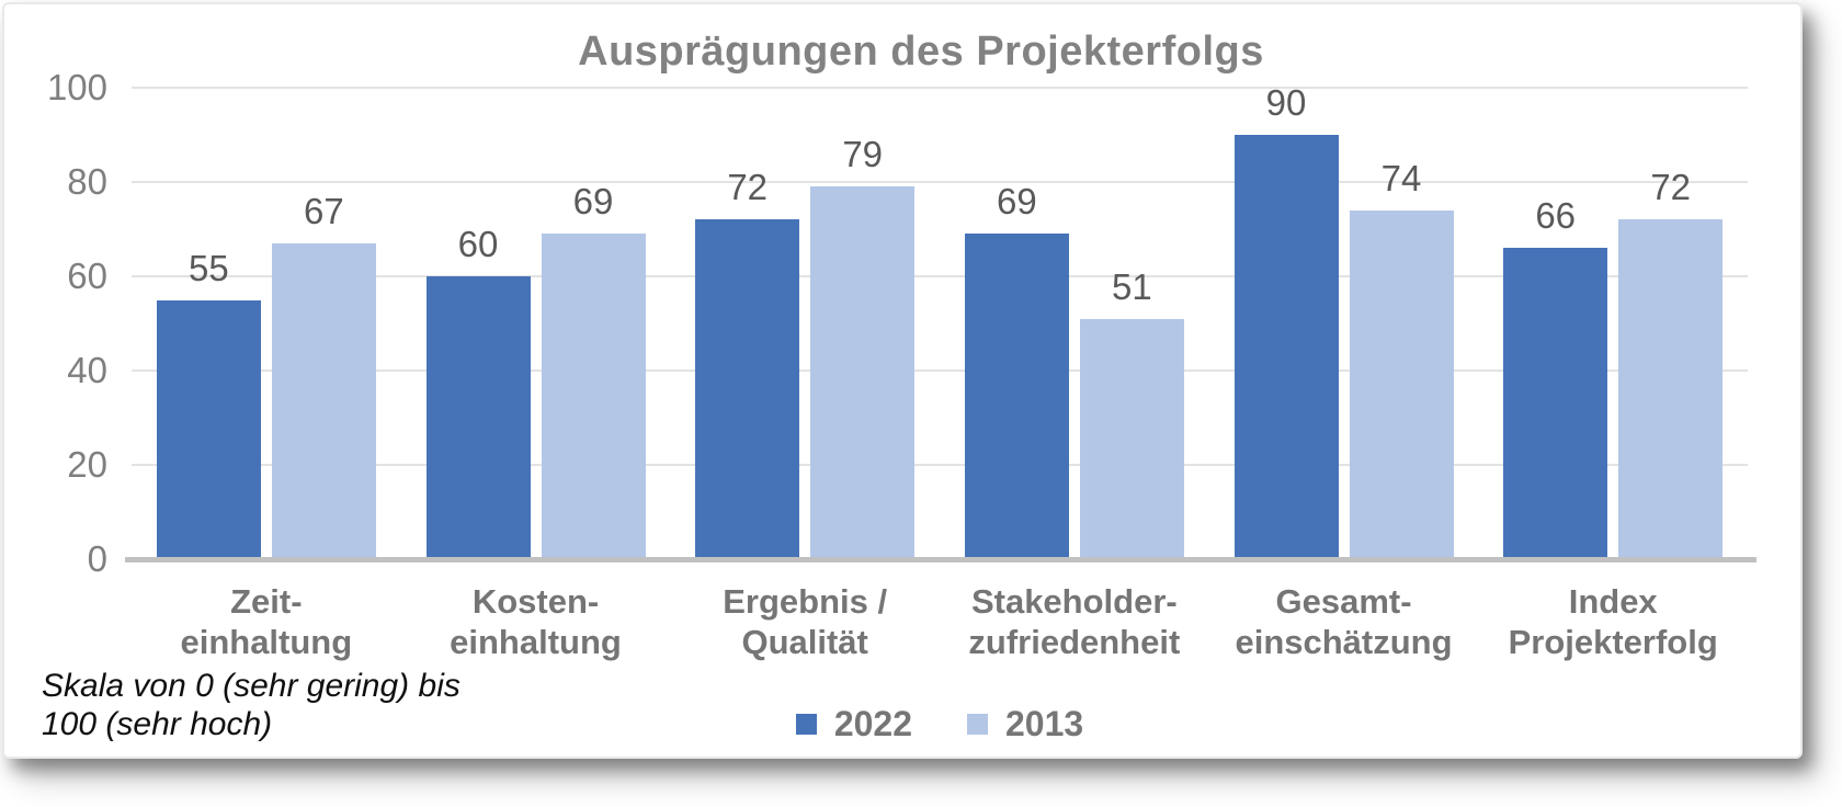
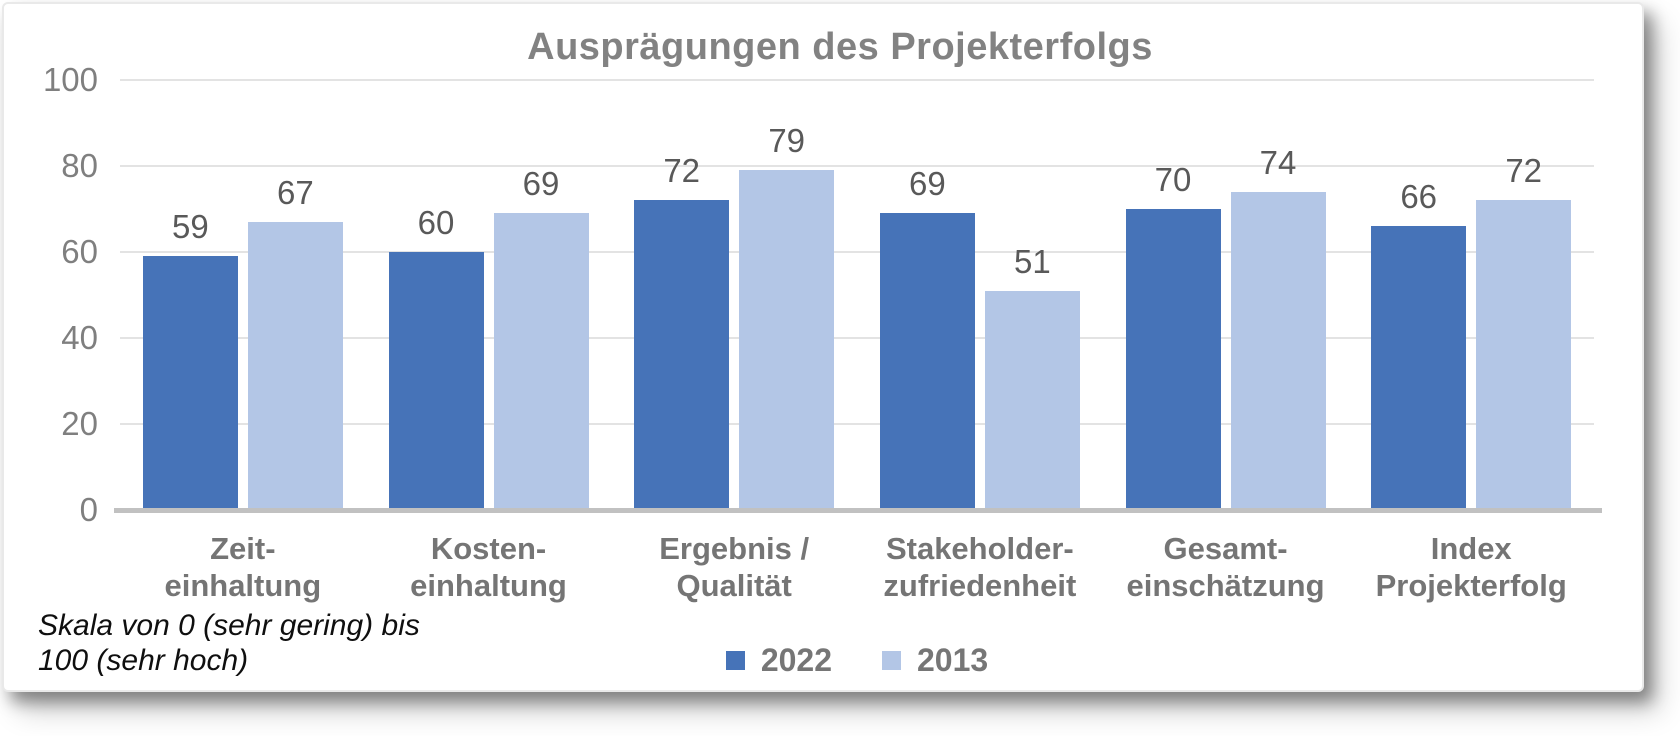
2022/Zeit- einhaltung: 55 -> 59
2022/Gesamt- einschätzung: 90 -> 70
